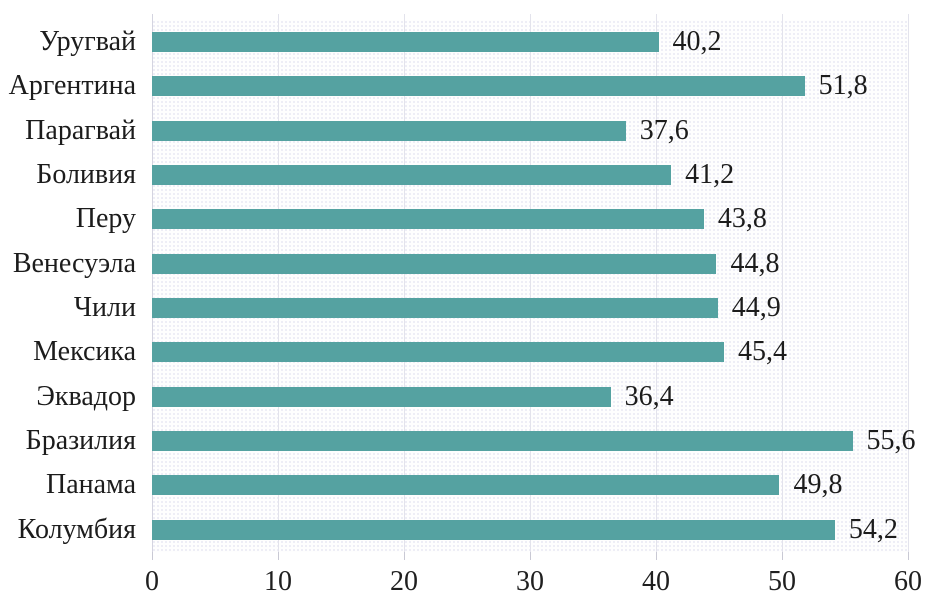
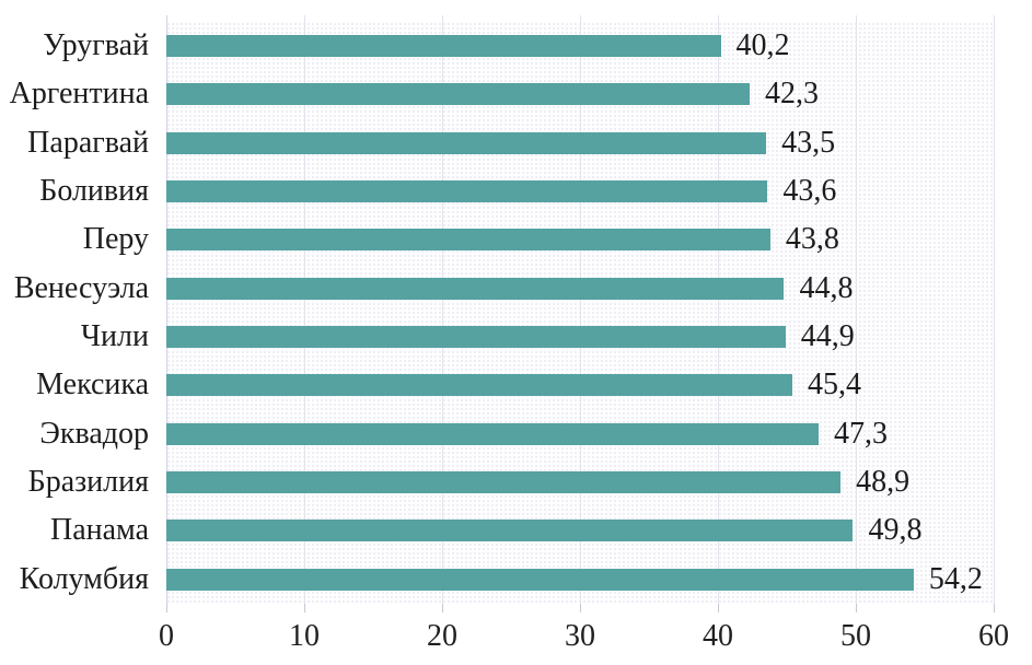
Аргентина: 51,8 -> 42,3
Парагвай: 37,6 -> 43,5
Боливия: 41,2 -> 43,6
Эквадор: 36,4 -> 47,3
Бразилия: 55,6 -> 48,9
